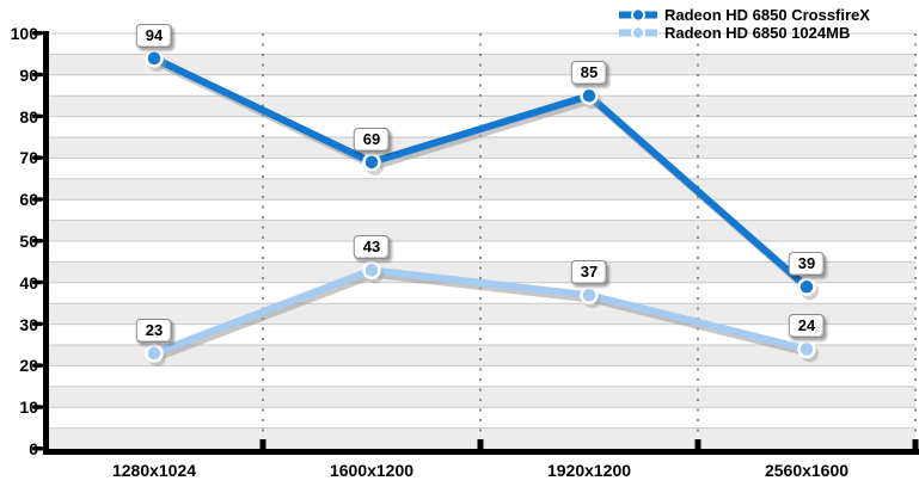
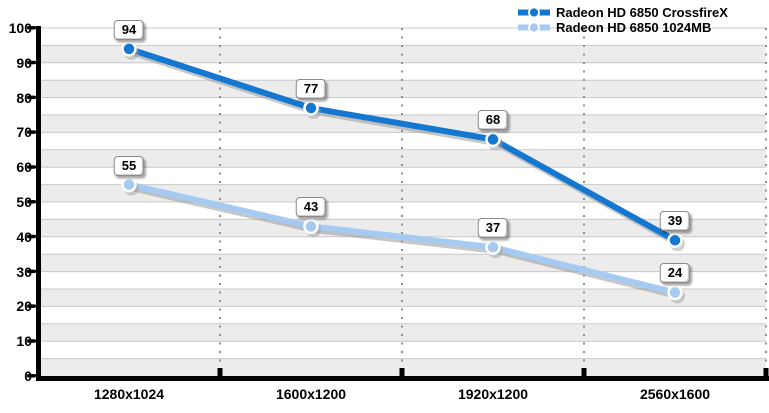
Radeon HD 6850 1024MB/1280x1024: 23 -> 55
Radeon HD 6850 CrossfireX/1600x1200: 69 -> 77
Radeon HD 6850 CrossfireX/1920x1200: 85 -> 68
